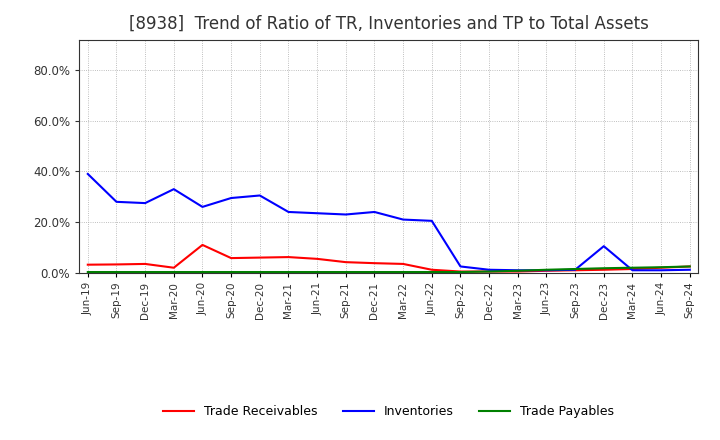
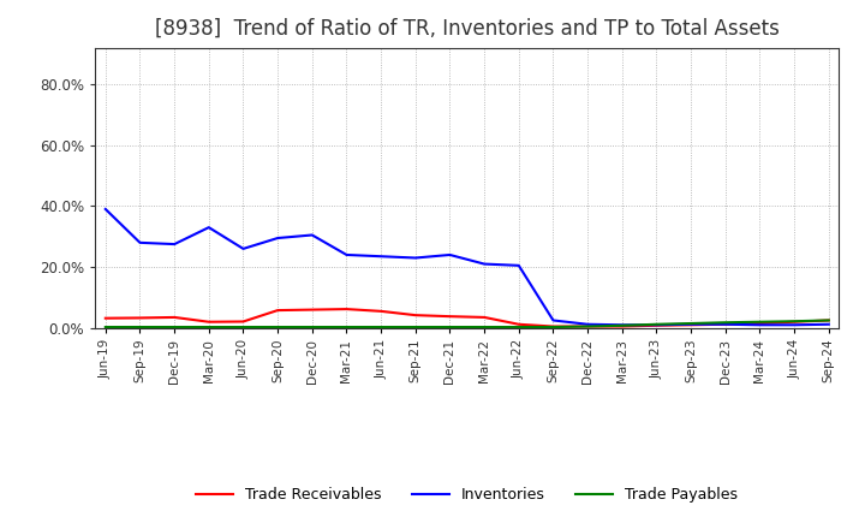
Trade Receivables/Jun-20: 11.0% -> 2.1%
Inventories/Dec-23: 10.5% -> 1.2%
